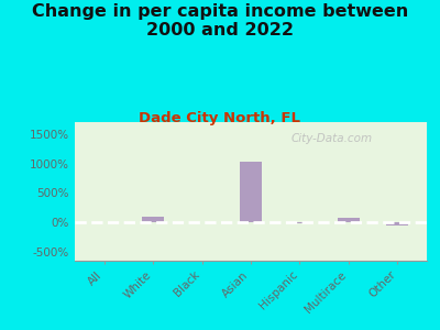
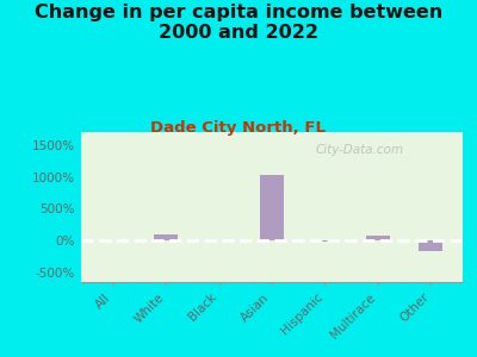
Other: -50% -> -160%
